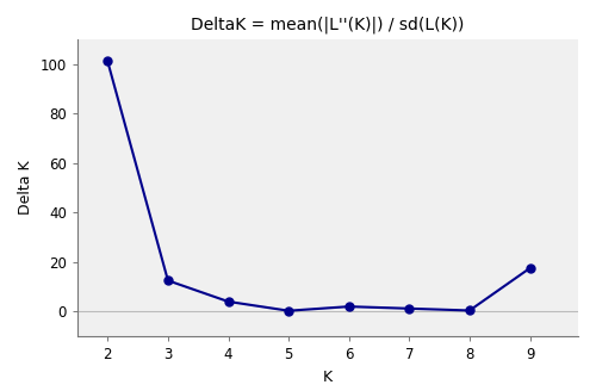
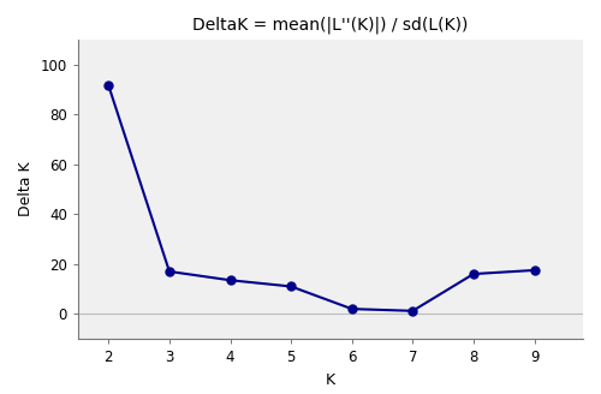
2: 101.0 -> 91.5
3: 12.5 -> 17.0
4: 4.0 -> 13.5
5: 0.3 -> 11.0
8: 0.4 -> 16.0
